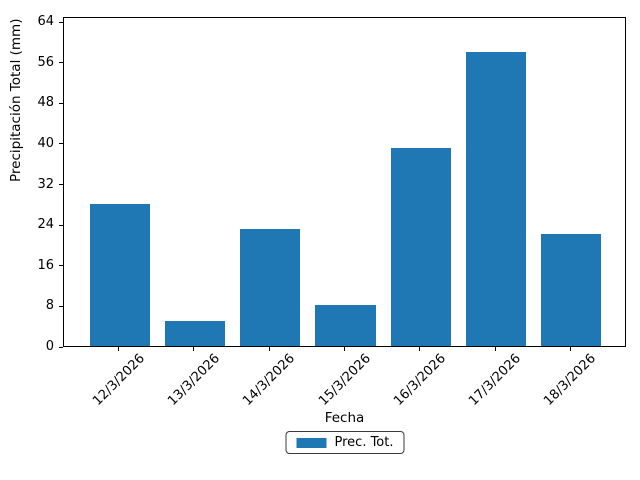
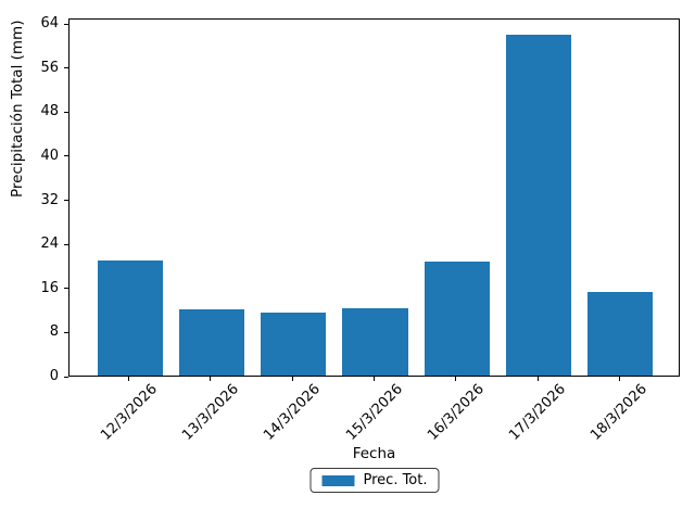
12/3/2026: 28 -> 21
13/3/2026: 5 -> 12
14/3/2026: 23 -> 12
15/3/2026: 8 -> 12
16/3/2026: 39 -> 21
17/3/2026: 58 -> 62
18/3/2026: 22 -> 15
